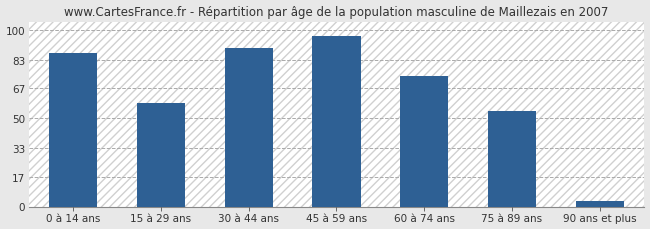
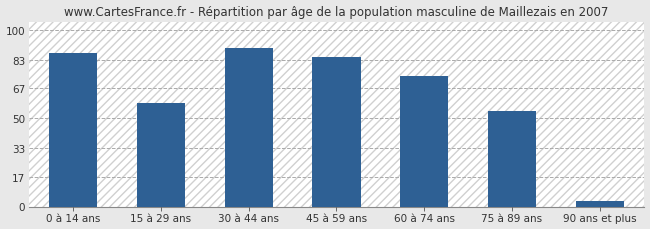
45 à 59 ans: 97 -> 85
